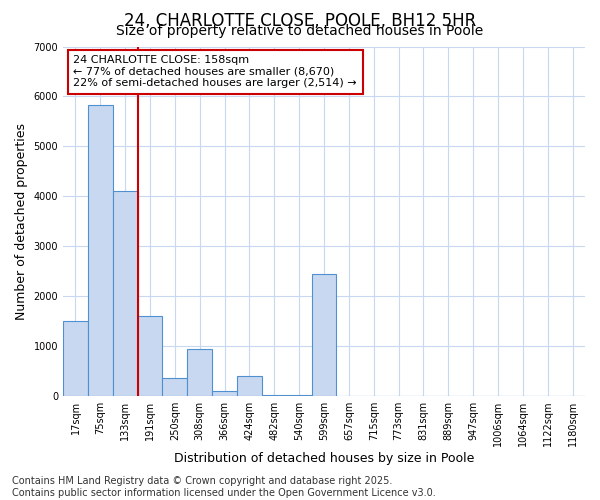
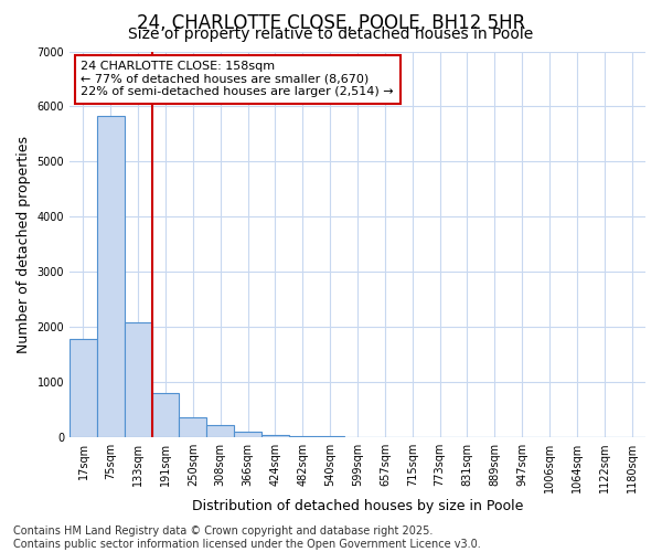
17sqm: 1500 -> 1780
133sqm: 4100 -> 2080
191sqm: 1600 -> 800
308sqm: 950 -> 220
424sqm: 400 -> 50
599sqm: 2450 -> 10
